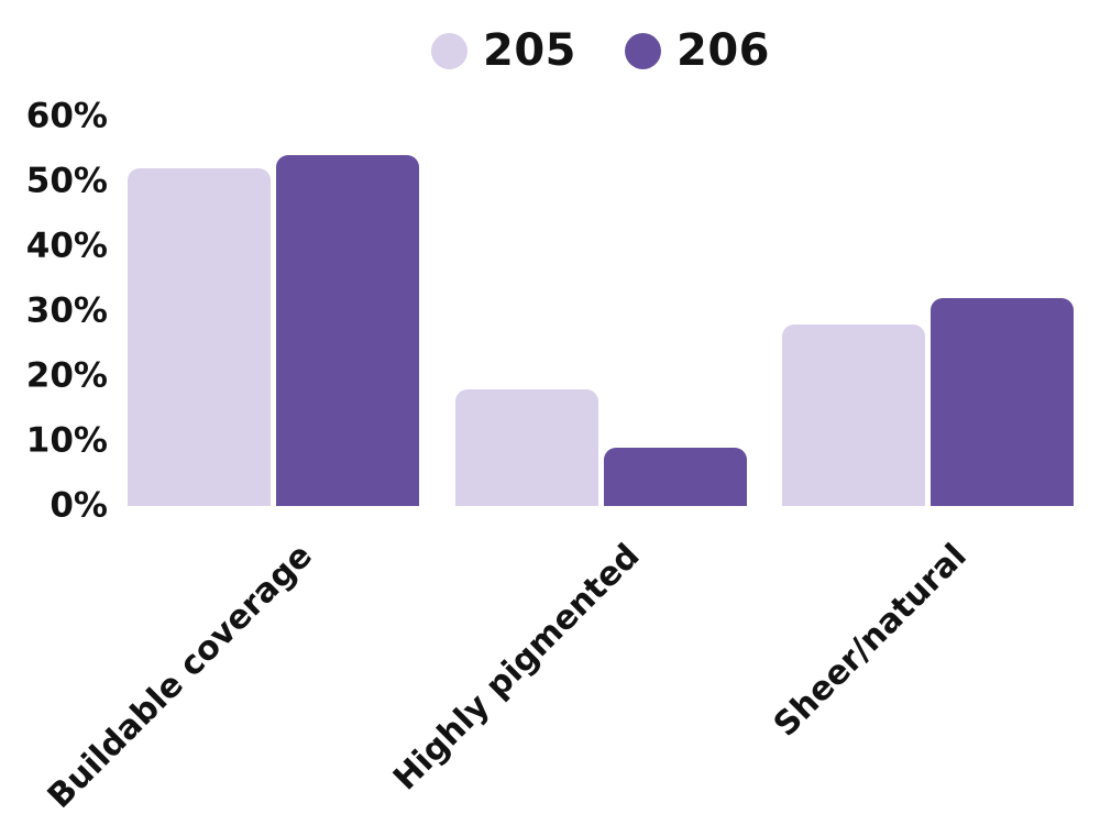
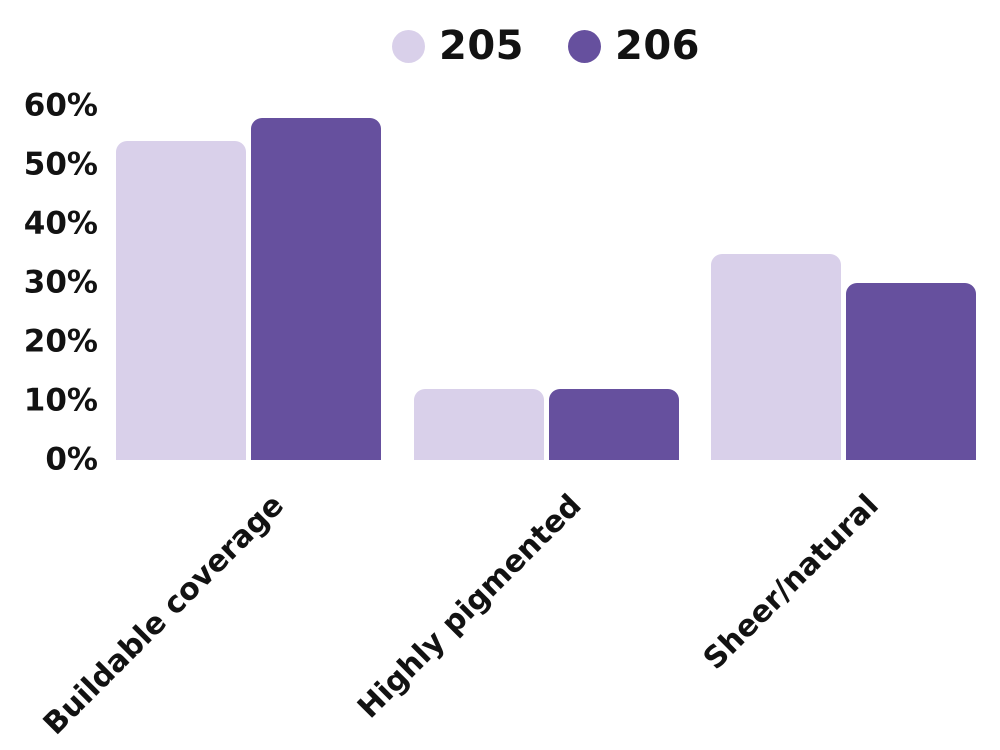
205/Buildable coverage: 52% -> 54%
206/Buildable coverage: 54% -> 58%
205/Highly pigmented: 18% -> 12%
206/Highly pigmented: 9% -> 12%
205/Sheer/natural: 28% -> 35%
206/Sheer/natural: 32% -> 30%
